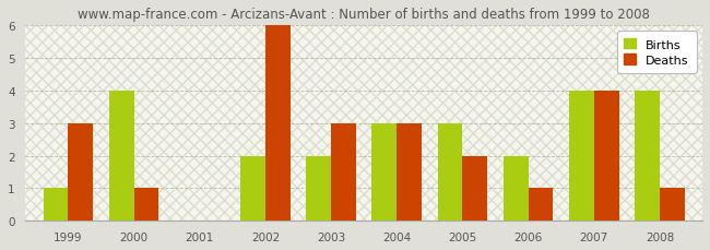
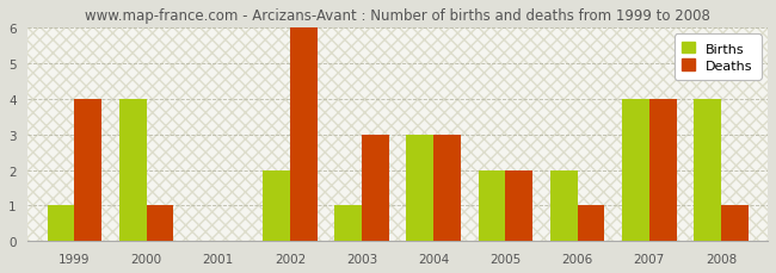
Deaths/1999: 3 -> 4
Births/2003: 2 -> 1
Births/2005: 3 -> 2
